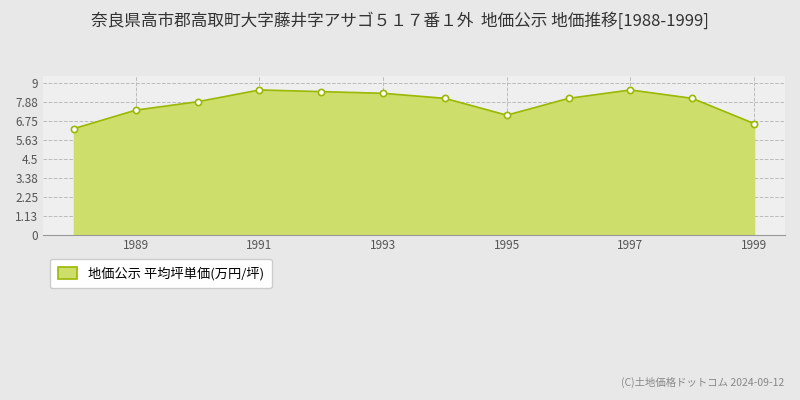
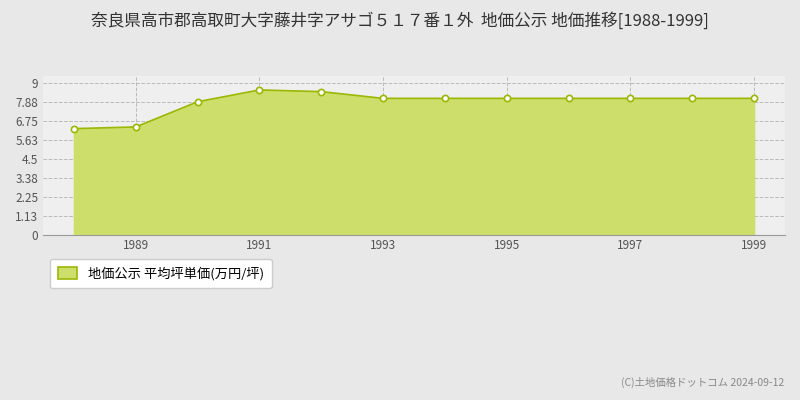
1989: 7.4 -> 6.4
1993: 8.4 -> 8.1
1995: 7.1 -> 8.1
1997: 8.6 -> 8.1
1999: 6.6 -> 8.1
